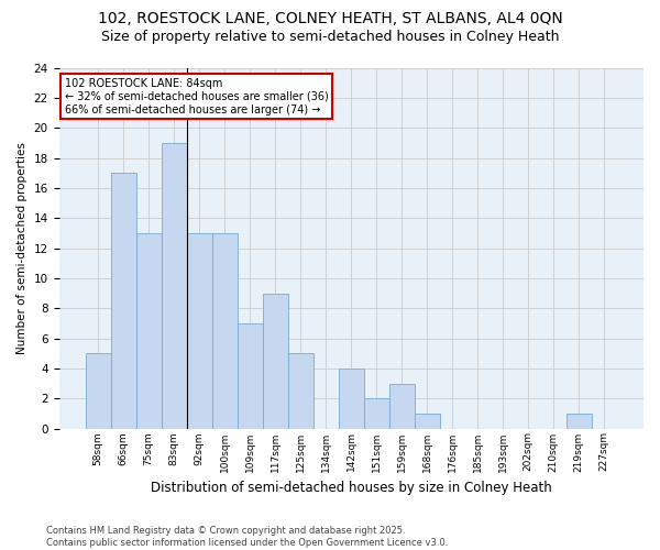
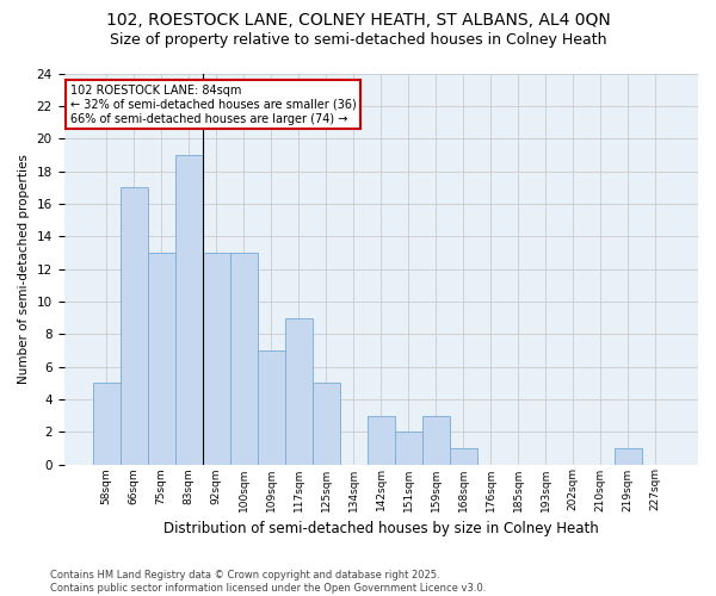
142sqm: 4 -> 3
